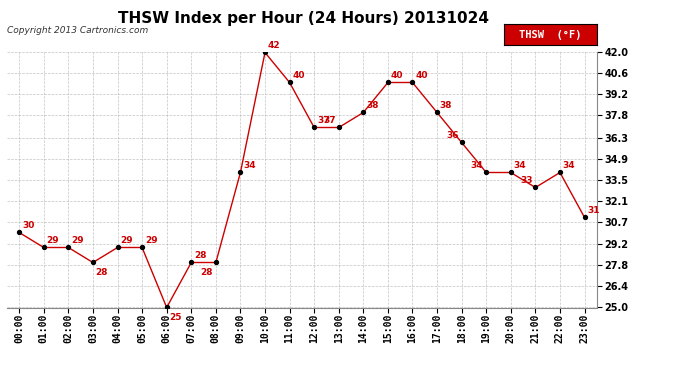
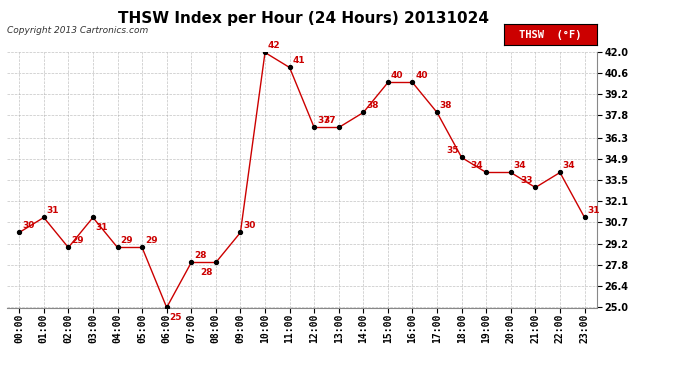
01:00: 29 -> 31
03:00: 28 -> 31
09:00: 34 -> 30
11:00: 40 -> 41
18:00: 36 -> 35
